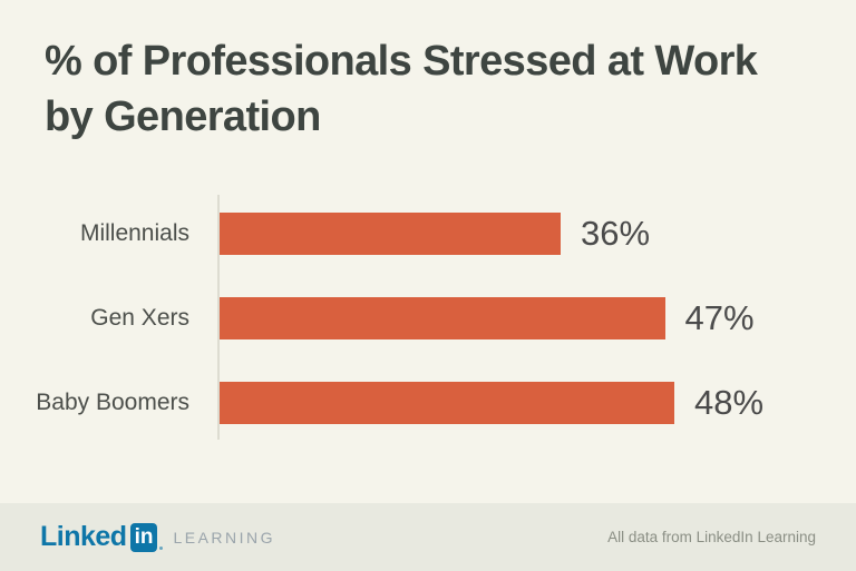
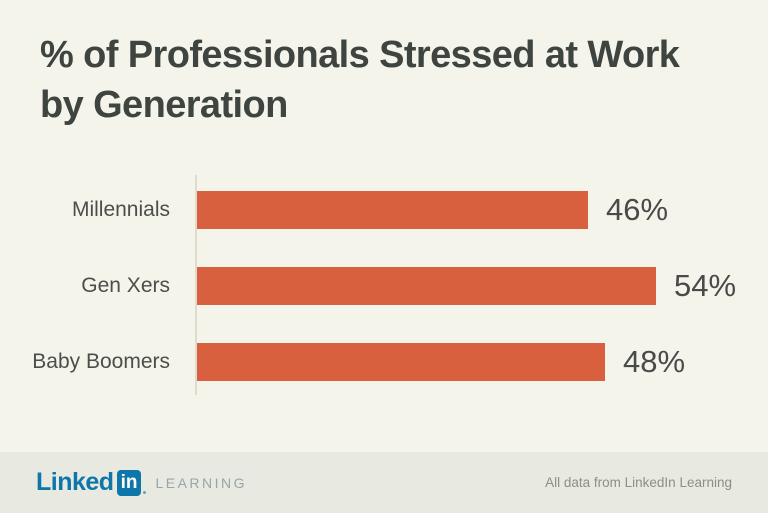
Millennials: 36% -> 46%
Gen Xers: 47% -> 54%
